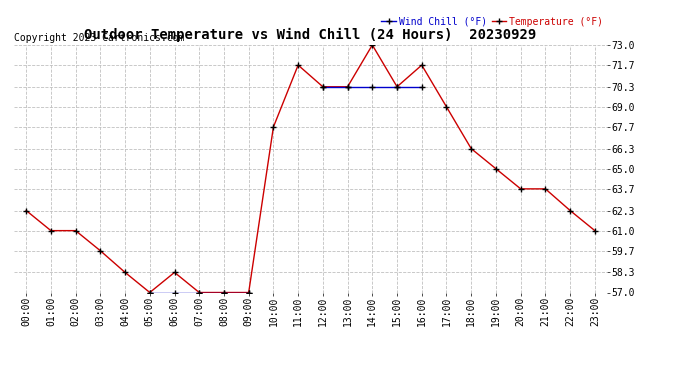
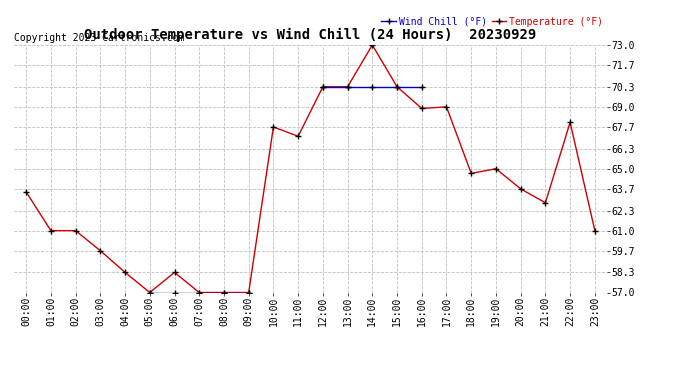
Temperature (°F)/00:00: 62.3 -> 63.5
Temperature (°F)/11:00: 71.7 -> 67.1
Temperature (°F)/16:00: 71.7 -> 68.9
Temperature (°F)/18:00: 66.3 -> 64.7
Temperature (°F)/21:00: 63.7 -> 62.8
Temperature (°F)/22:00: 62.3 -> 68.0
